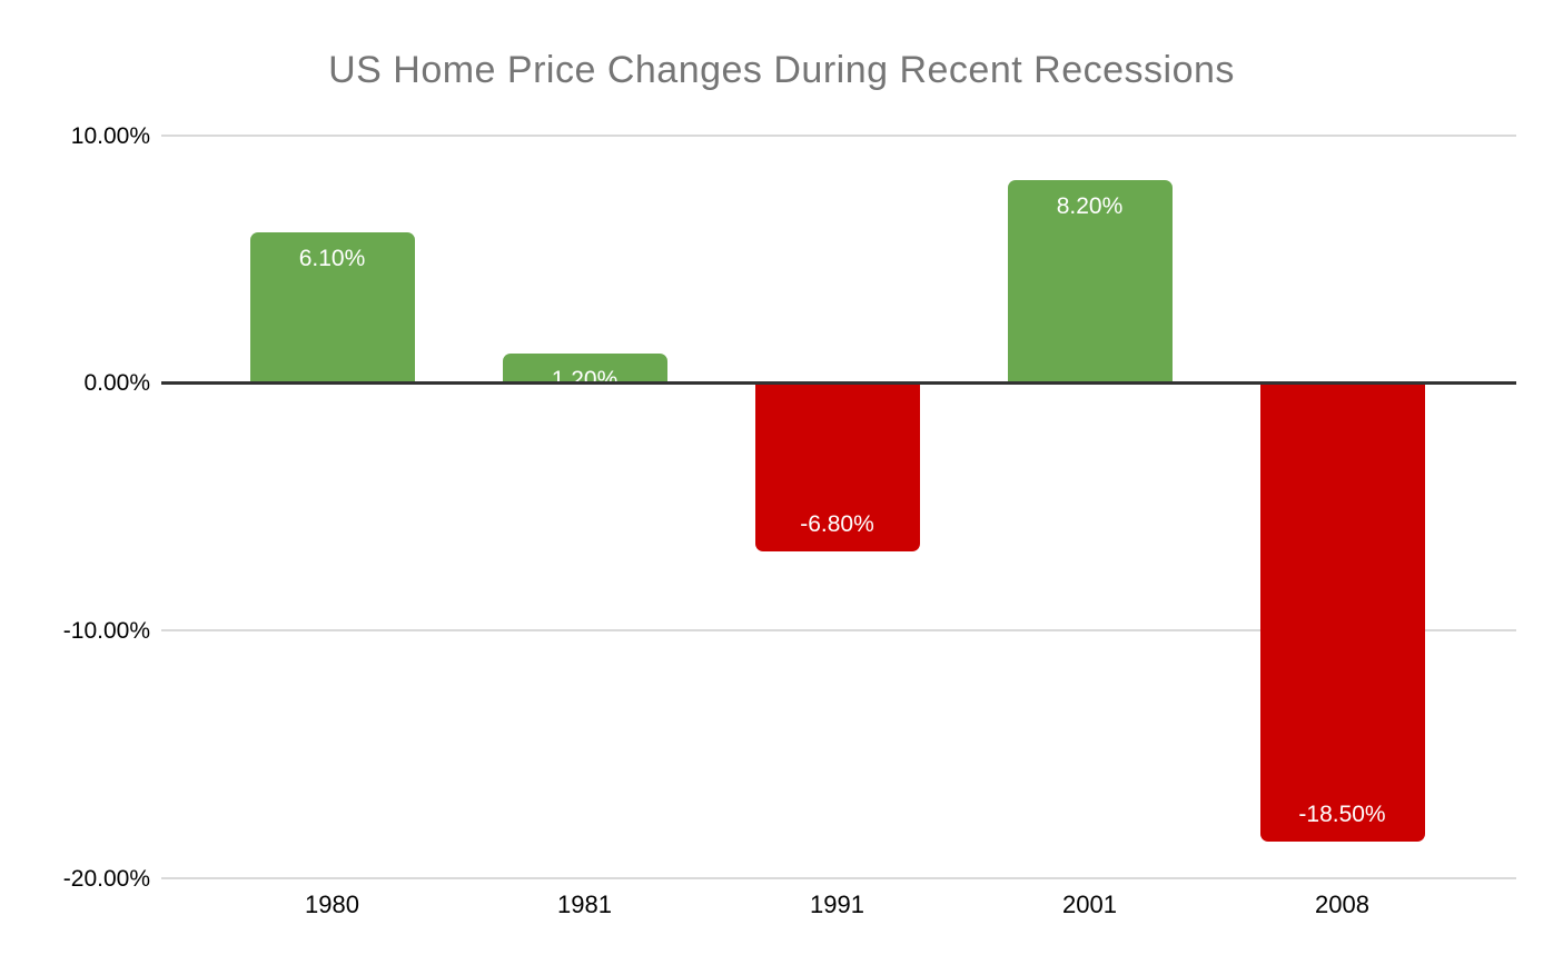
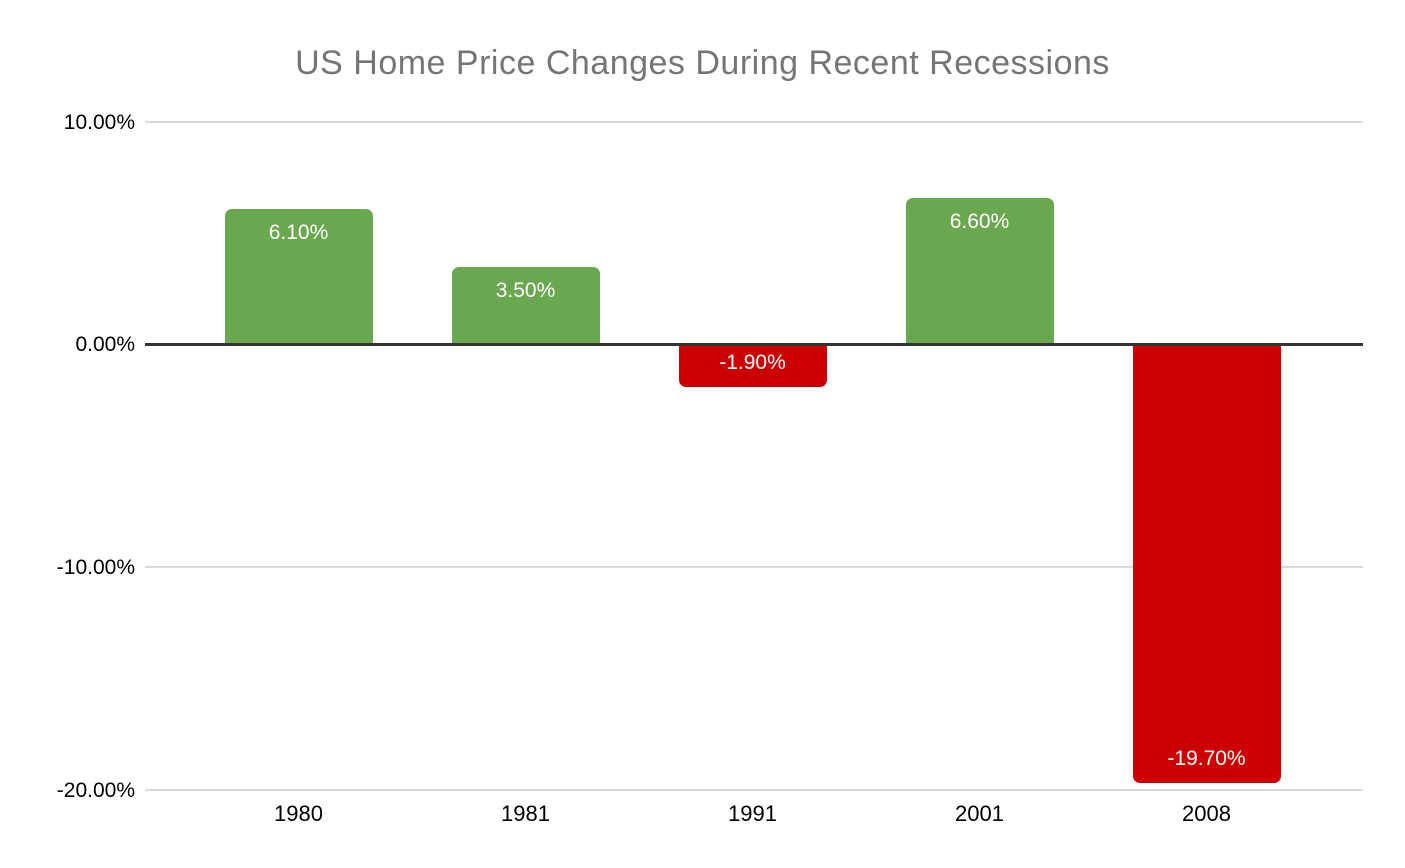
1981: 1.20% -> 3.50%
1991: -6.80% -> -1.90%
2001: 8.20% -> 6.60%
2008: -18.50% -> -19.70%
